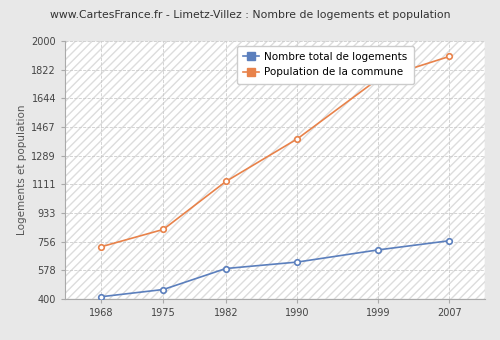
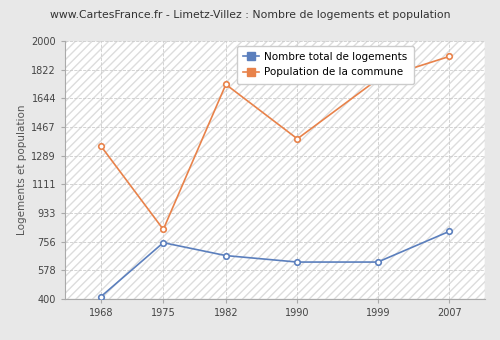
Population de la commune/1968: 720 -> 1350
Nombre total de logements/1975: 460 -> 750
Nombre total de logements/1982: 590 -> 670
Population de la commune/1982: 1130 -> 1730
Nombre total de logements/1999: 700 -> 630
Nombre total de logements/2007: 760 -> 820
